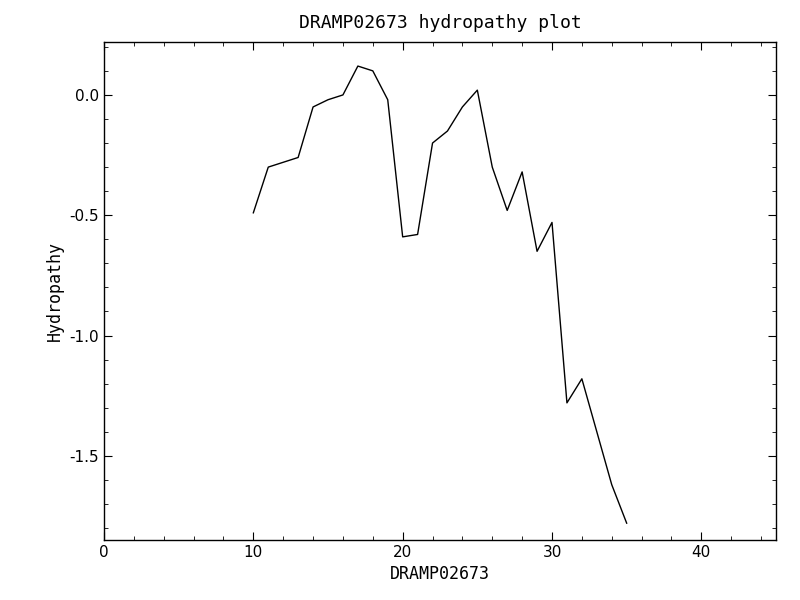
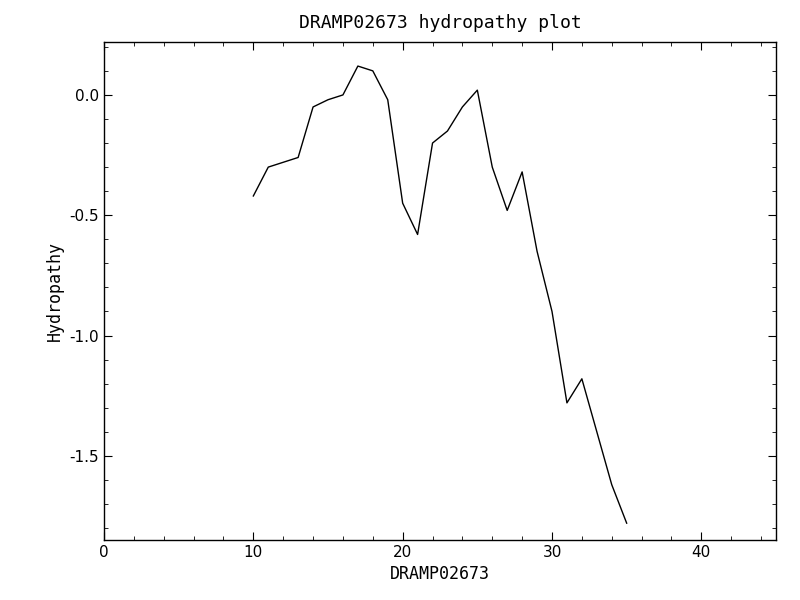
10: -0.49 -> -0.42
20: -0.59 -> -0.45
30: -0.53 -> -0.90
